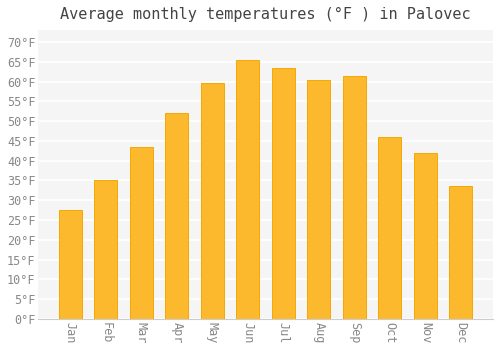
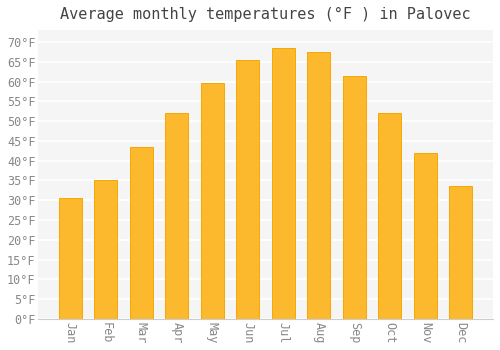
Jan: 27.5°F -> 30.5°F
Jul: 63.5°F -> 68.5°F
Aug: 60.5°F -> 67.5°F
Oct: 46.0°F -> 52.0°F
